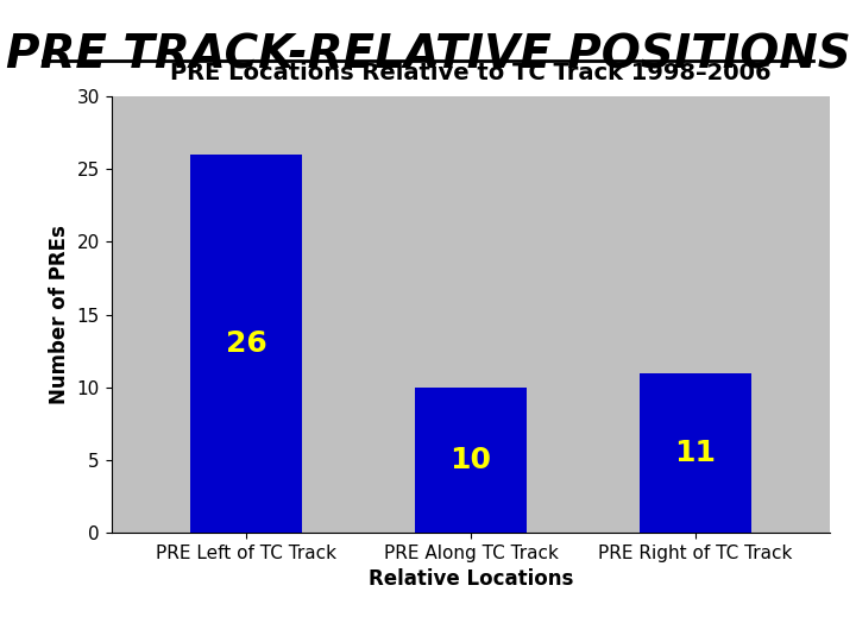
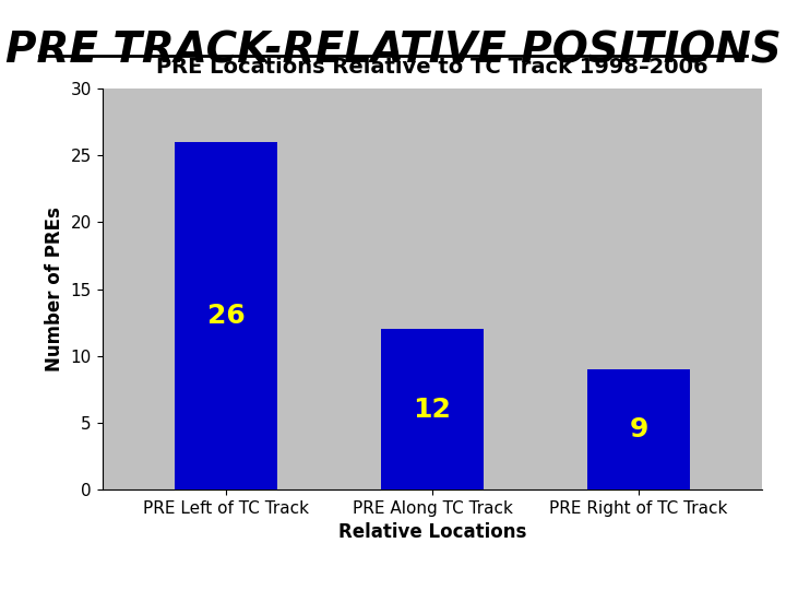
PRE Along TC Track: 10 -> 12
PRE Right of TC Track: 11 -> 9
